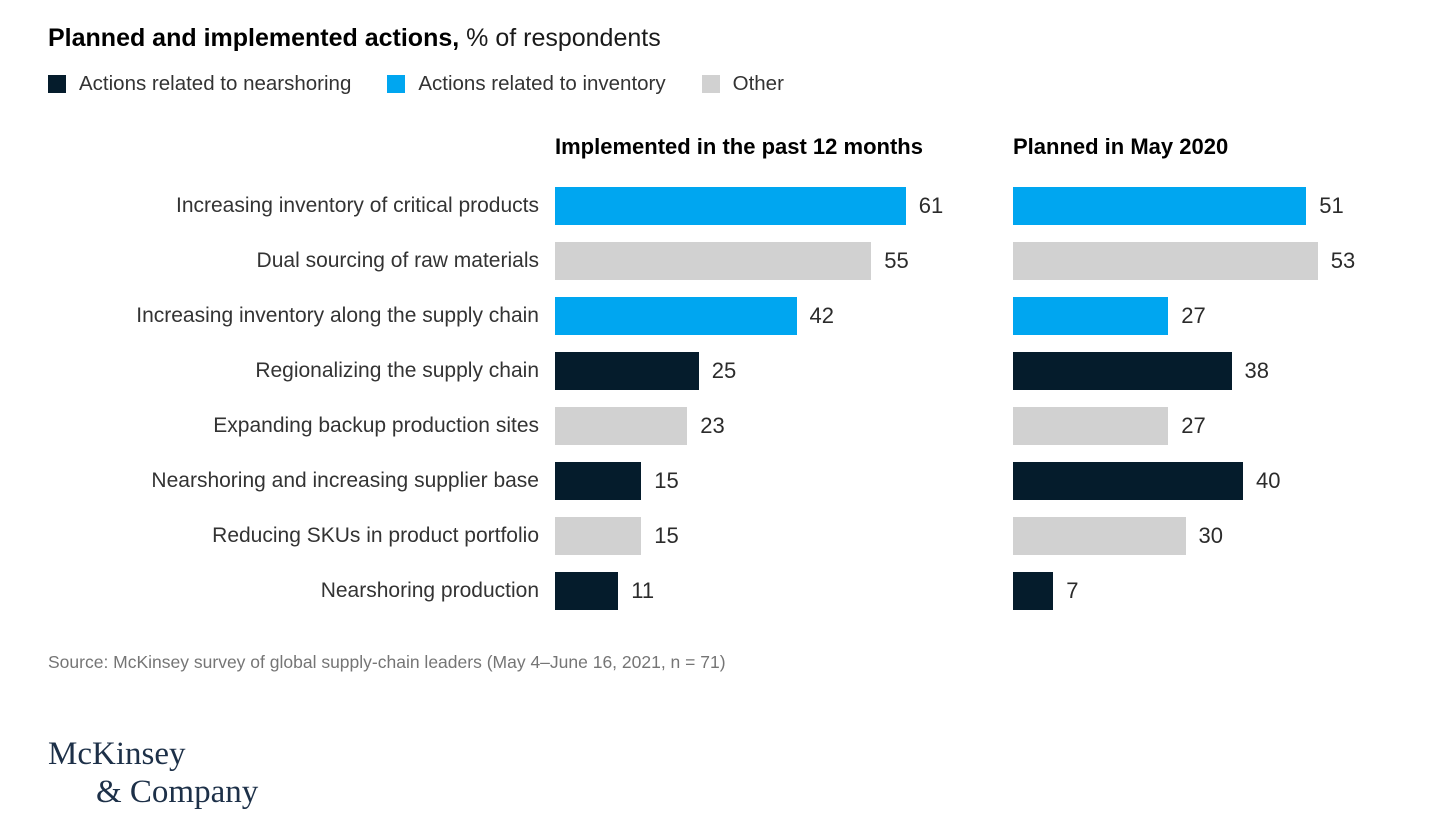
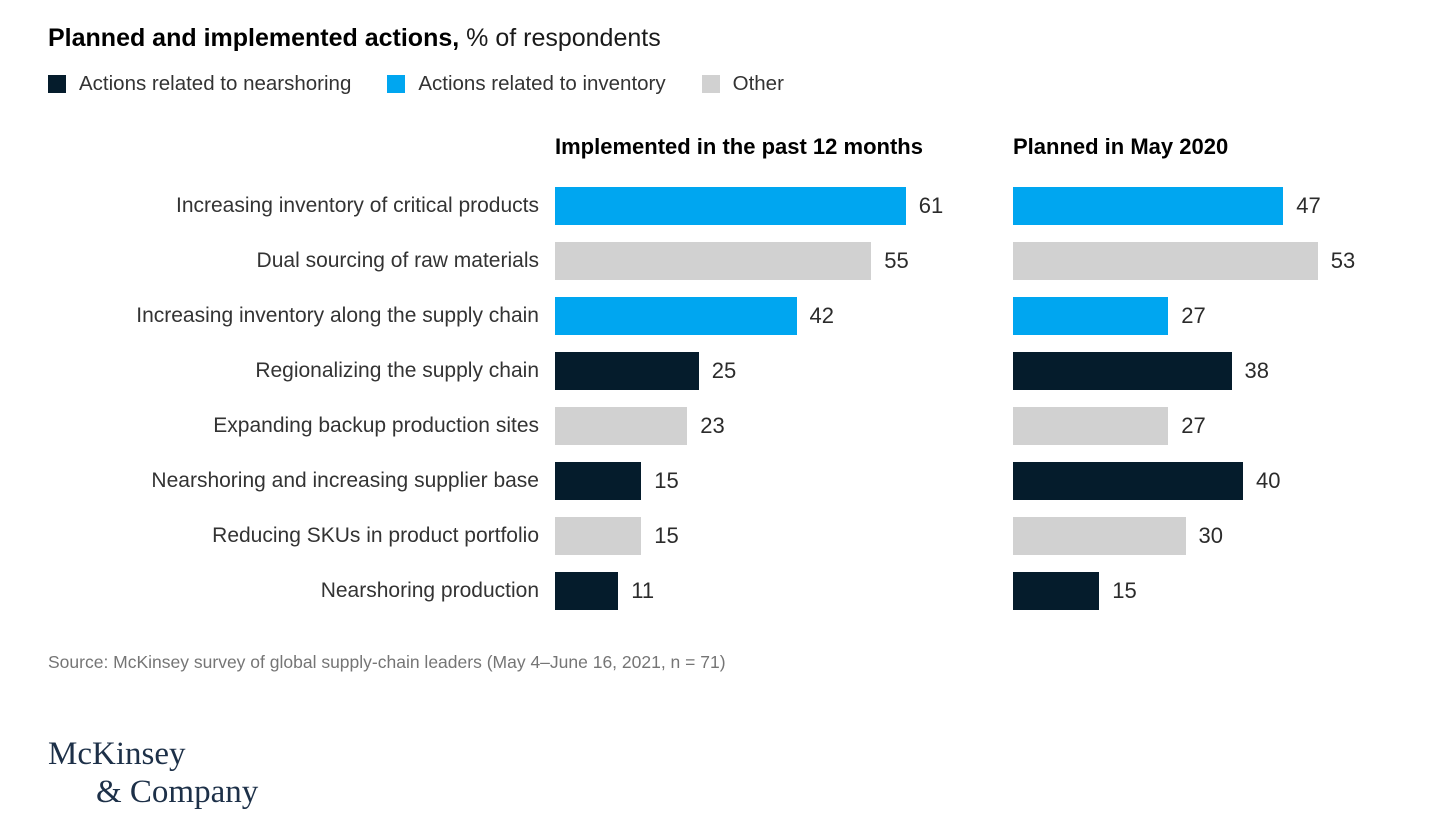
Planned in May 2020/Increasing inventory of critical products: 51 -> 47
Planned in May 2020/Nearshoring production: 7 -> 15
